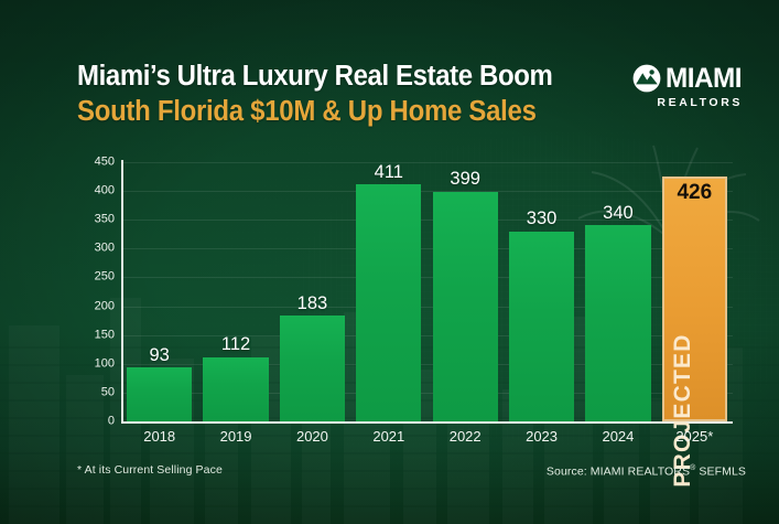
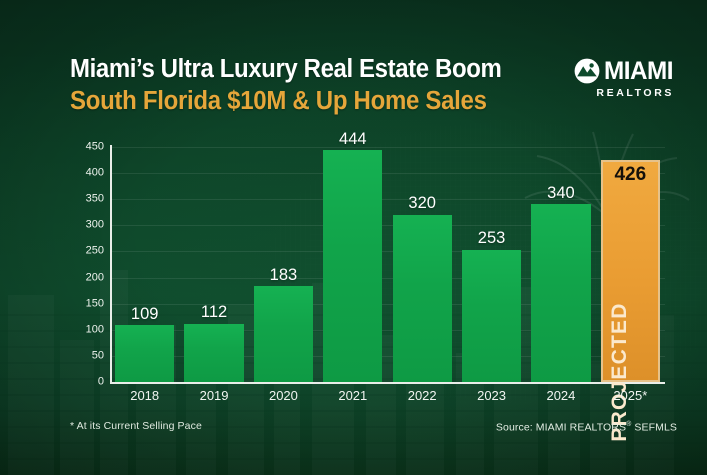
2018: 93 -> 109
2021: 411 -> 444
2022: 399 -> 320
2023: 330 -> 253
